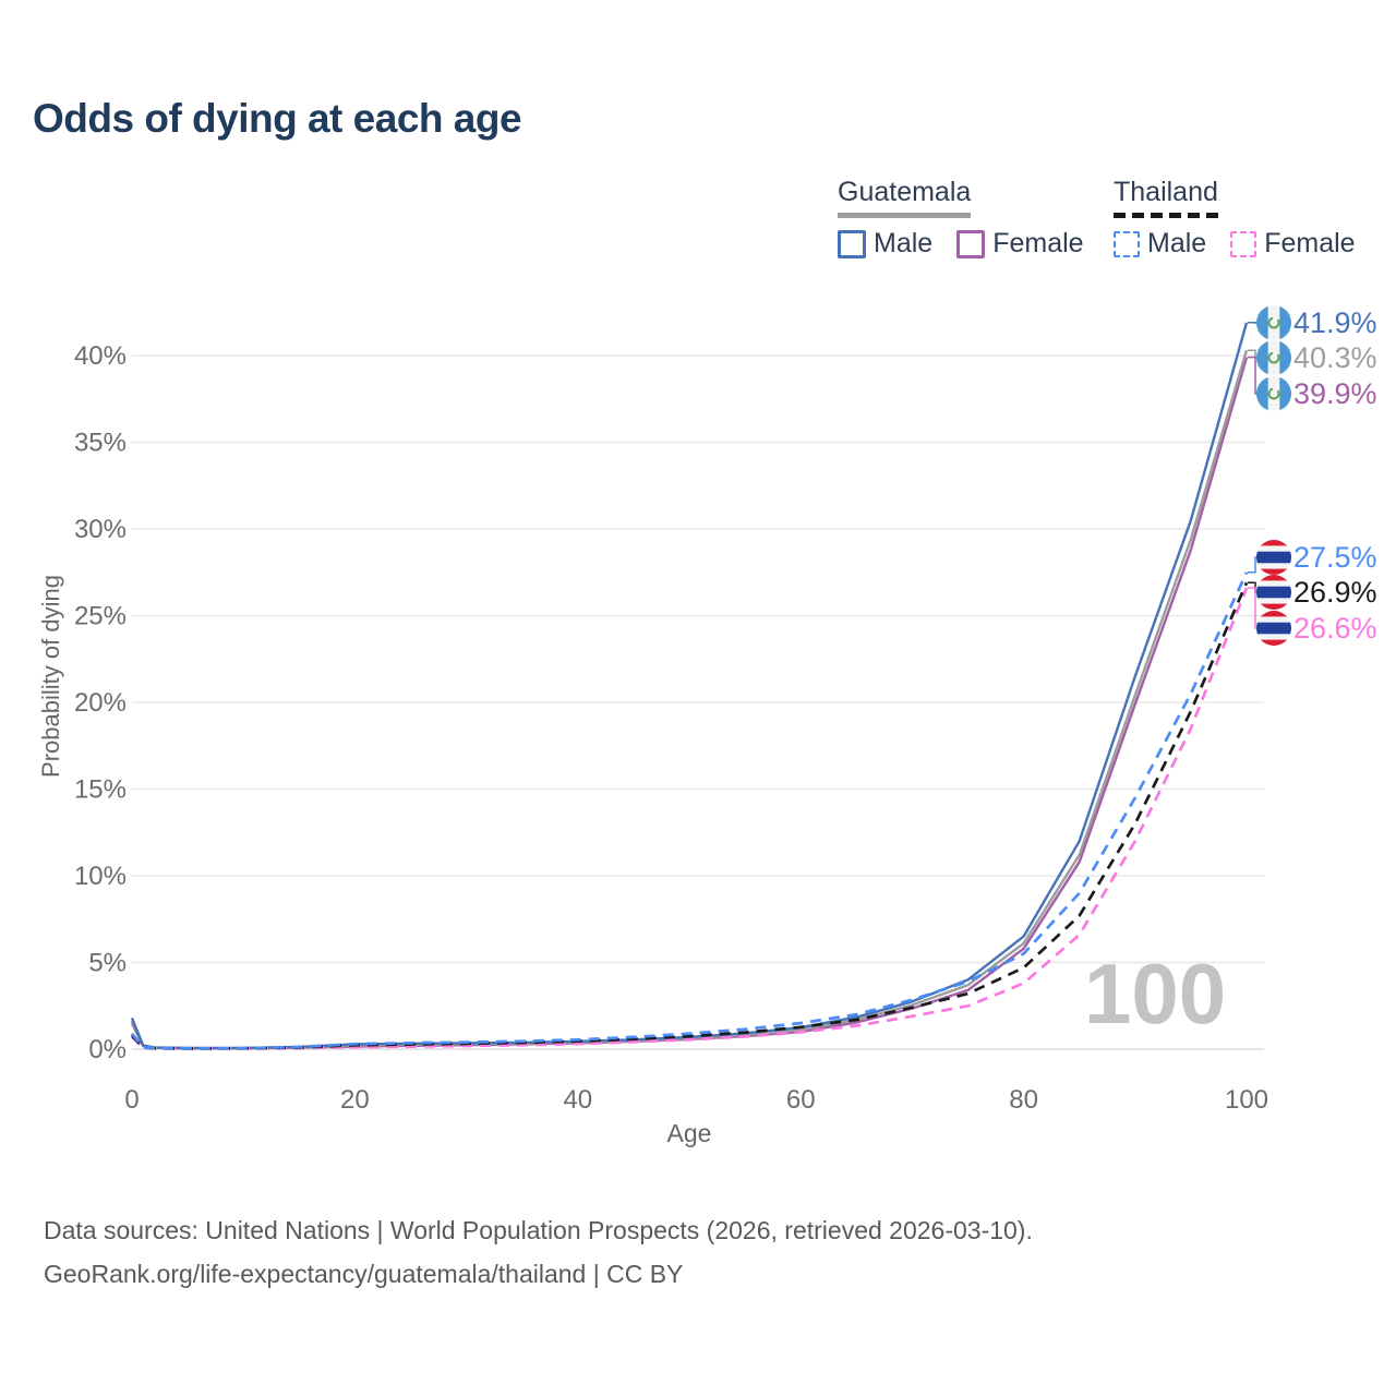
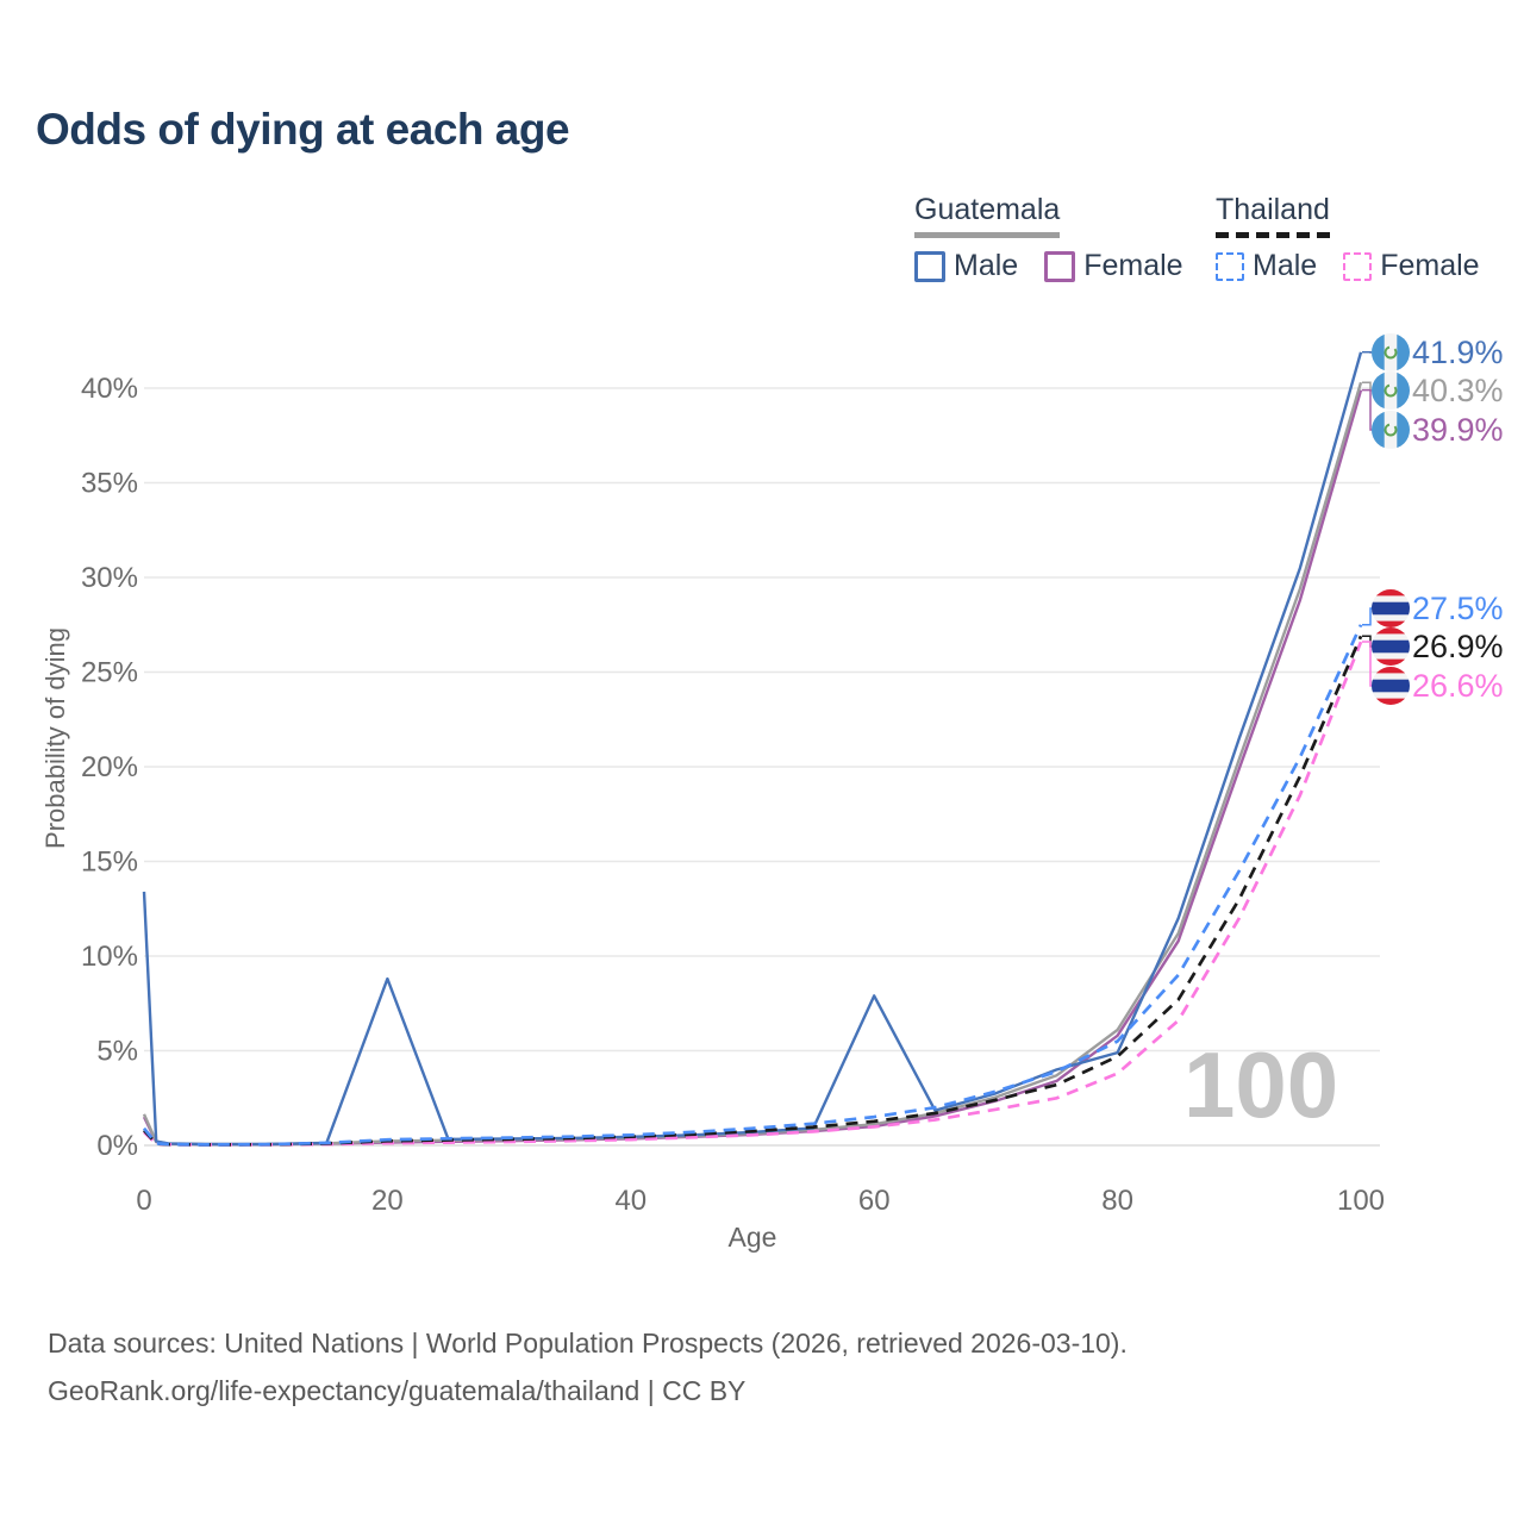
Guatemala Male/0: 1.8% -> 13.4%
Guatemala Male/20: 0.3% -> 8.8%
Guatemala Male/60: 1.2% -> 7.9%
Guatemala Male/80: 6.5% -> 4.9%
